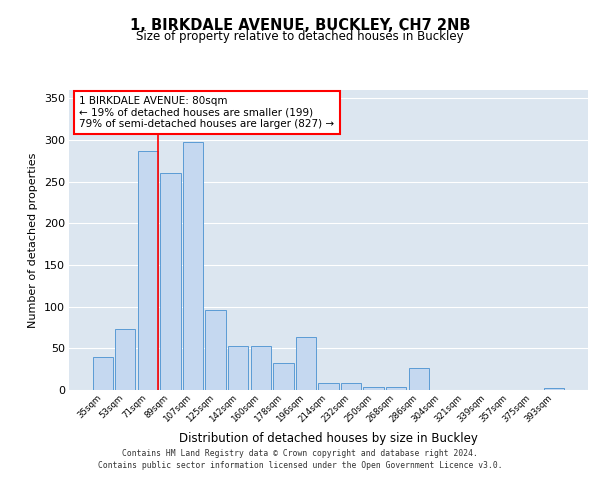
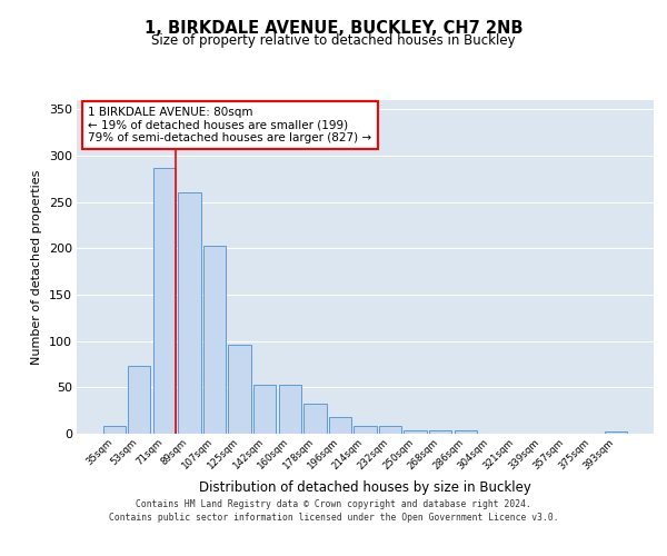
35sqm: 40 -> 9
107sqm: 298 -> 203
196sqm: 64 -> 18
286sqm: 26 -> 4
